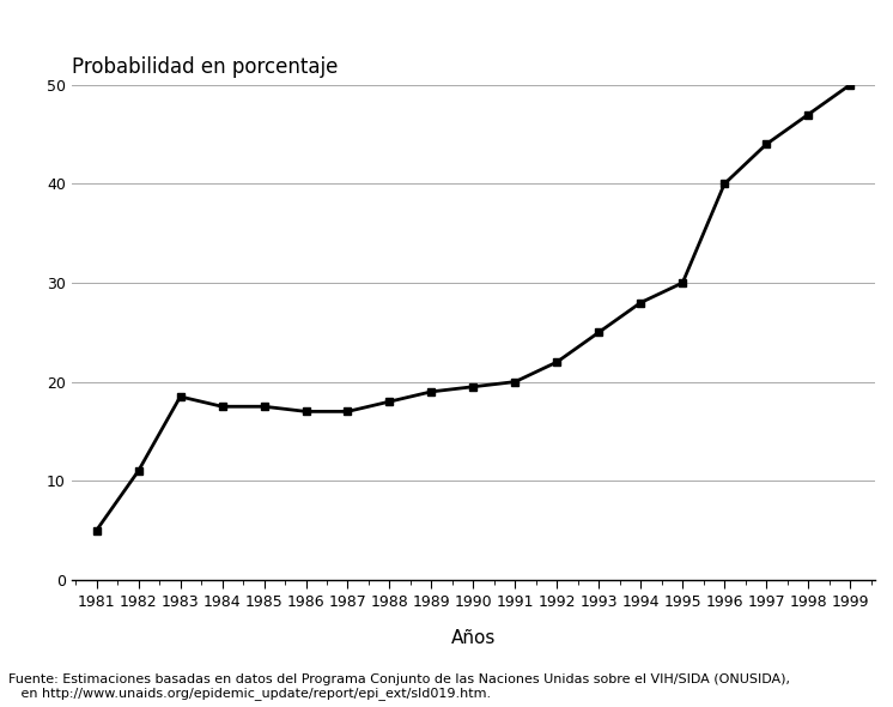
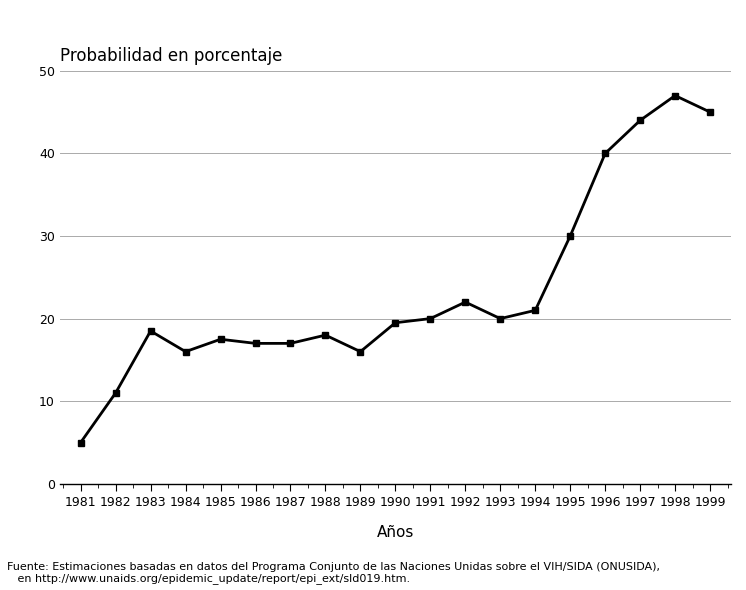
1984: 17.5 -> 16.0
1989: 19.0 -> 16.0
1993: 25.0 -> 20.0
1994: 28.0 -> 21.0
1999: 50.0 -> 45.0
